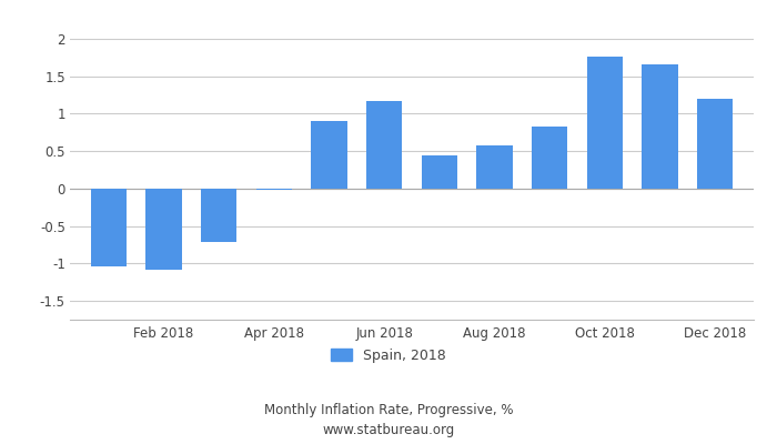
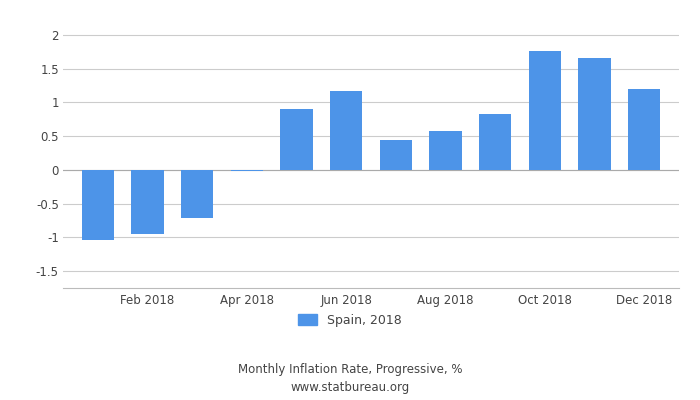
Feb 2018: -1.08 -> -0.95
